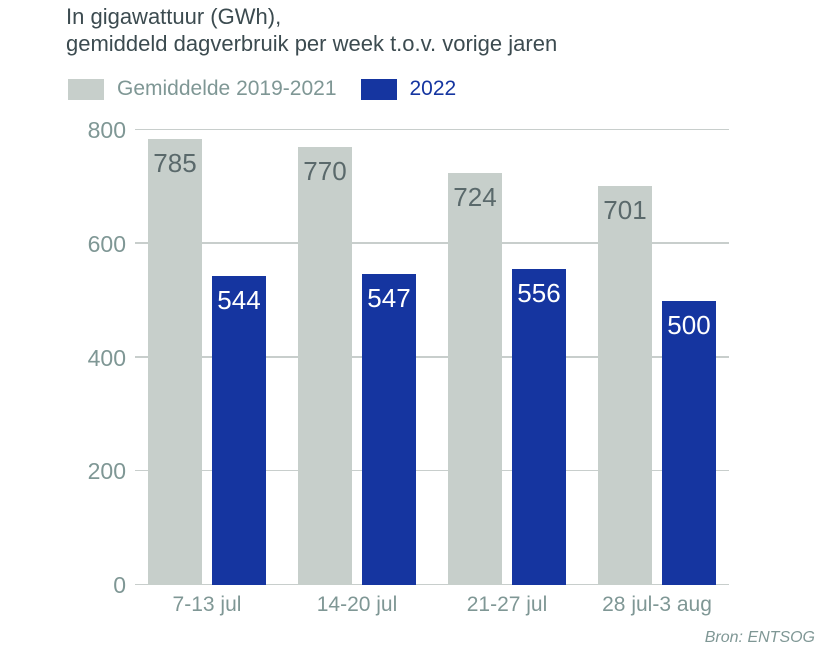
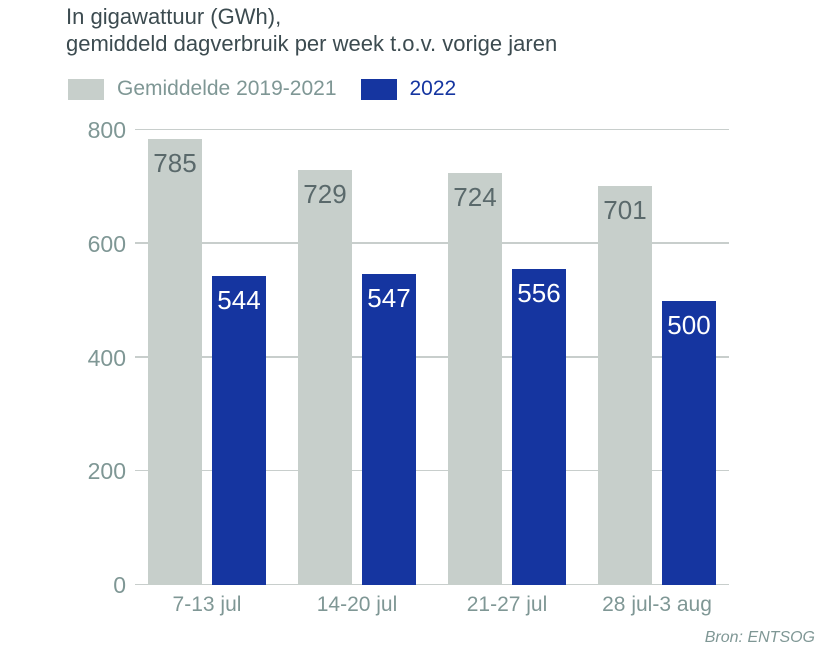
Gemiddelde 2019-2021/14-20 jul: 770 -> 729
